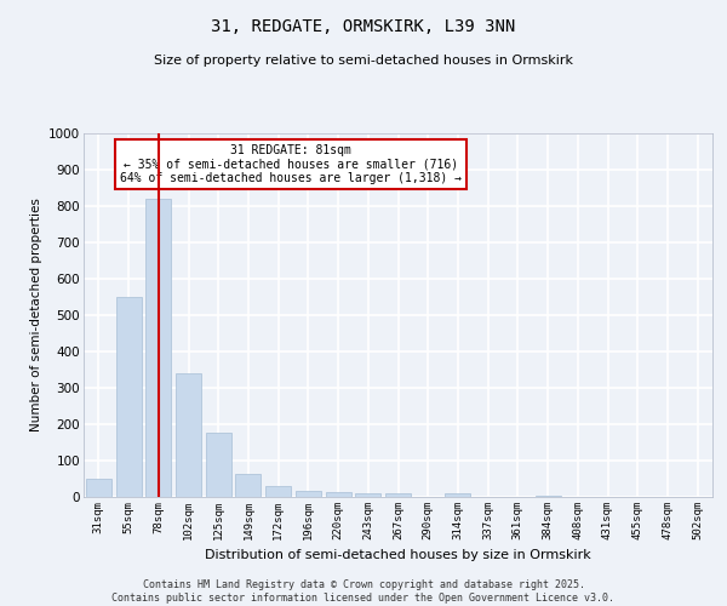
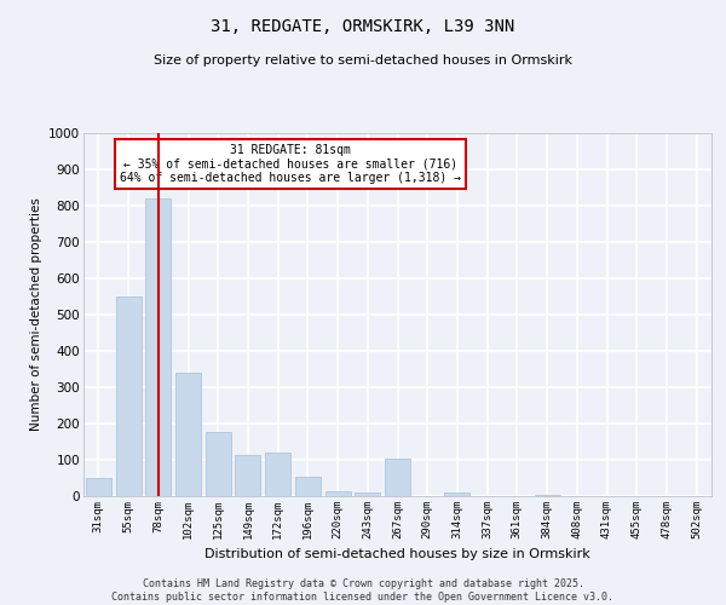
149sqm: 65 -> 115
172sqm: 30 -> 120
196sqm: 18 -> 55
267sqm: 10 -> 105
